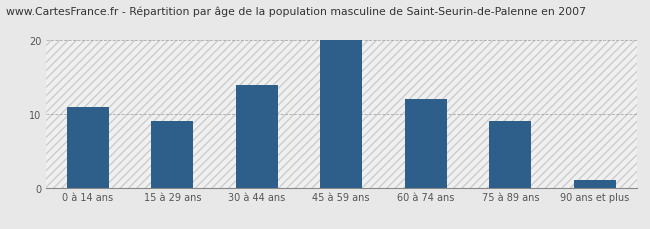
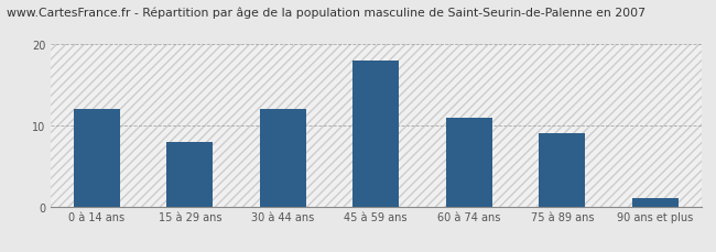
0 à 14 ans: 11 -> 12
15 à 29 ans: 9 -> 8
30 à 44 ans: 14 -> 12
45 à 59 ans: 20 -> 18
60 à 74 ans: 12 -> 11
